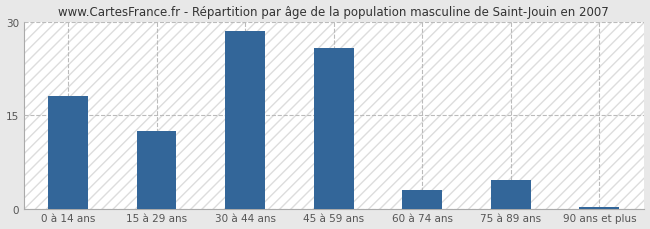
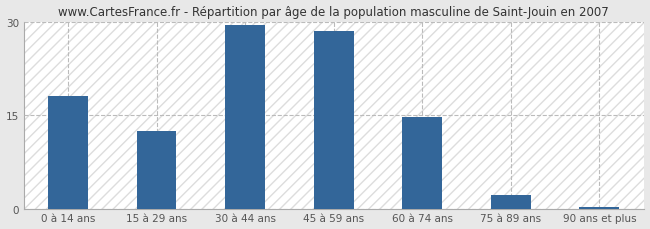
30 à 44 ans: 28.4 -> 29.5
45 à 59 ans: 25.8 -> 28.5
60 à 74 ans: 3.0 -> 14.7
75 à 89 ans: 4.6 -> 2.2
